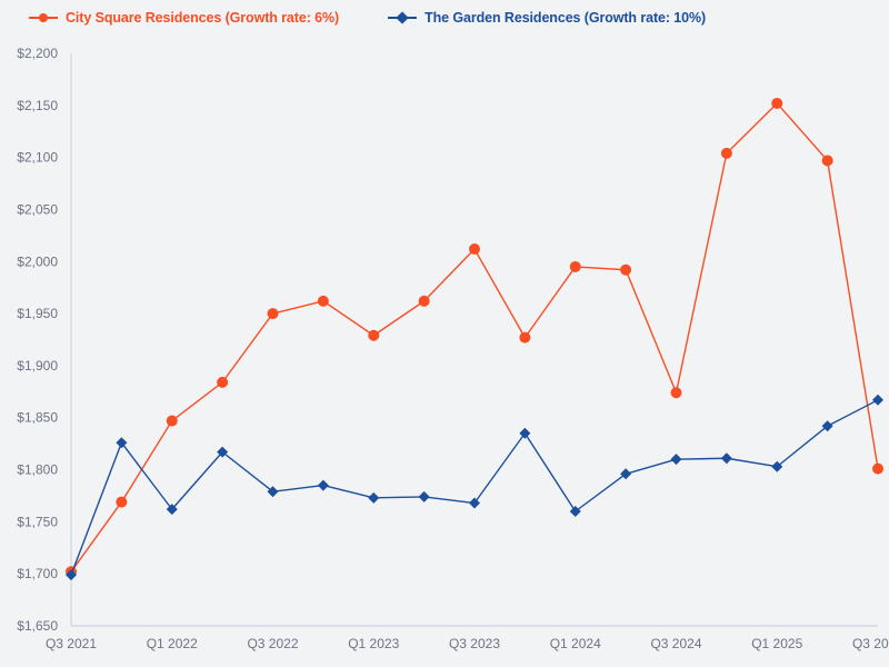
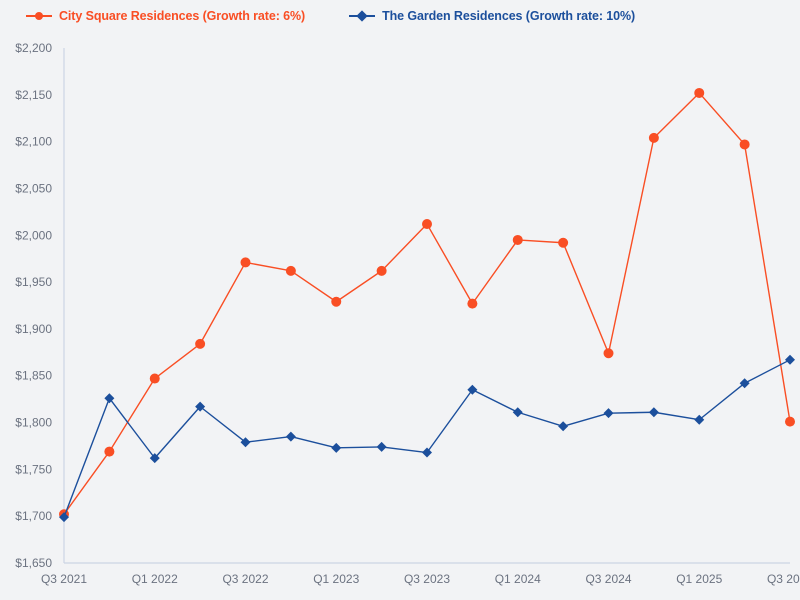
City Square Residences (Growth rate: 6%)/Q3 2022: $1950 -> $1970
The Garden Residences (Growth rate: 10%)/Q1 2024: $1760 -> $1810
